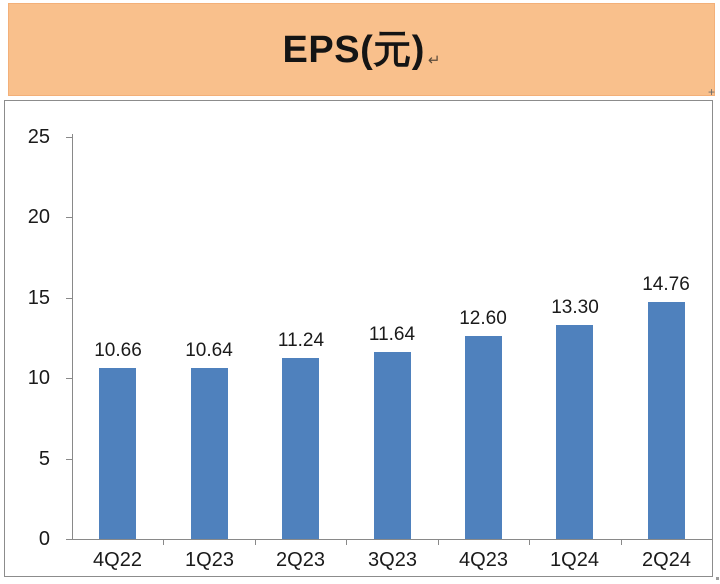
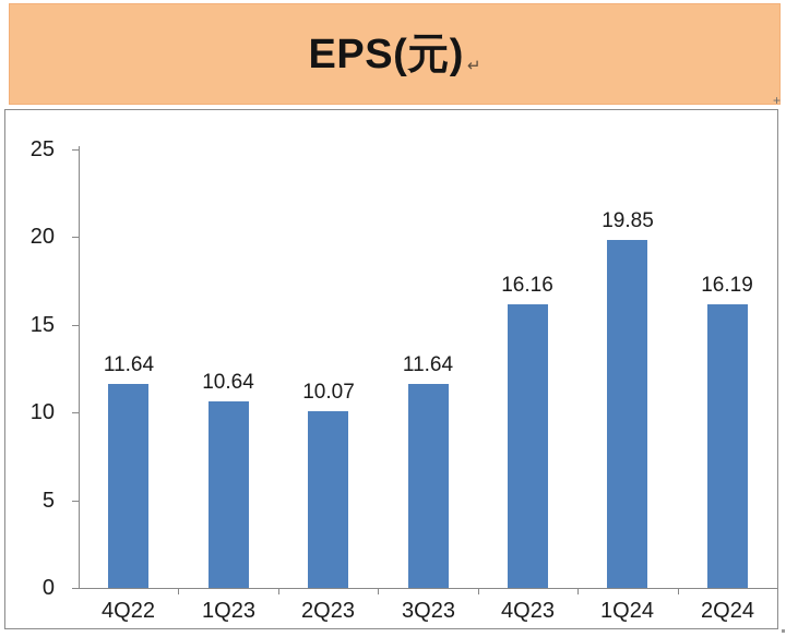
4Q22: 10.66 -> 11.64
2Q23: 11.24 -> 10.07
4Q23: 12.60 -> 16.16
1Q24: 13.30 -> 19.85
2Q24: 14.76 -> 16.19
